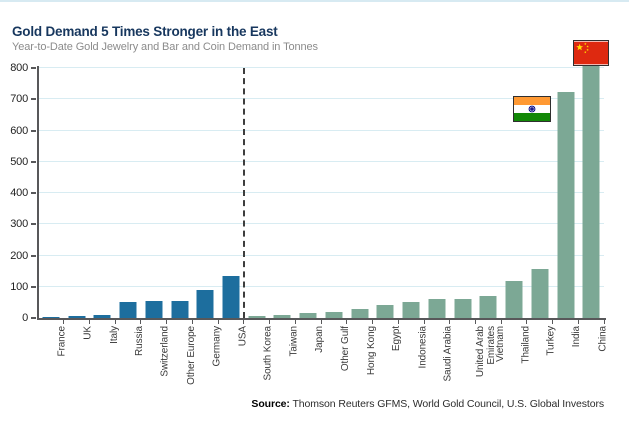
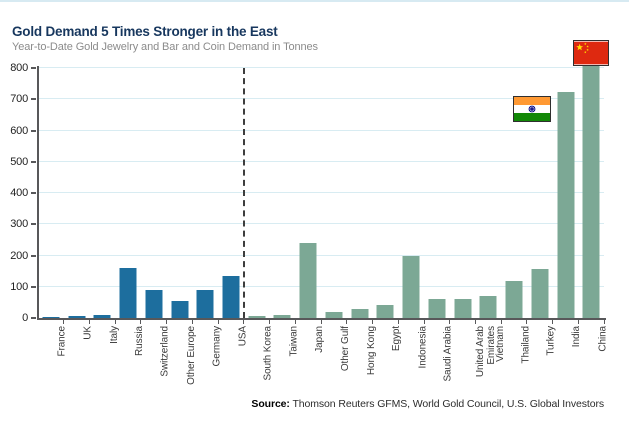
Russia: 50 -> 160
Switzerland: 50 -> 90
Japan: 20 -> 240
Indonesia: 50 -> 200
